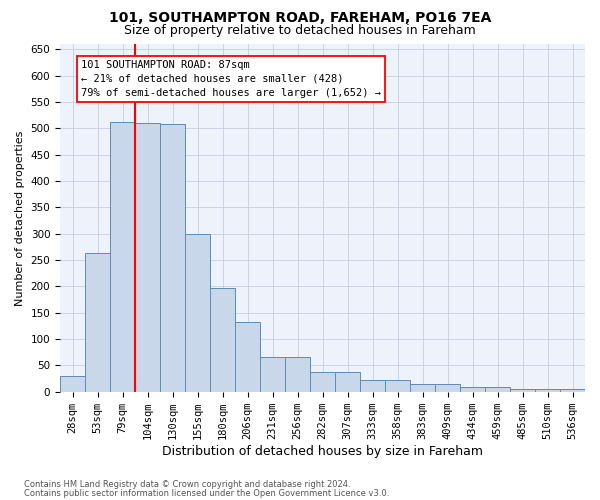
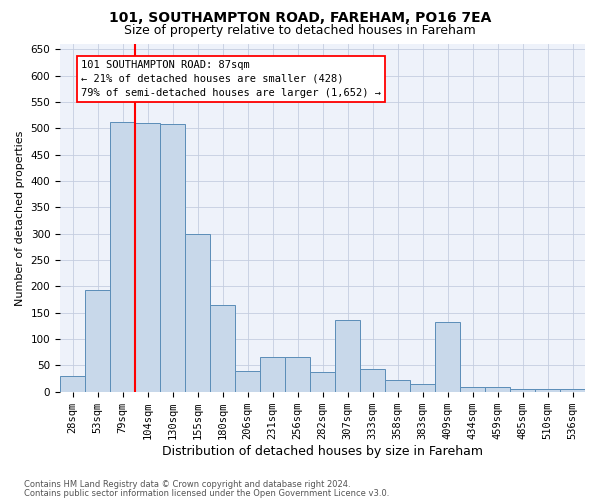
53sqm: 263 -> 194
180sqm: 197 -> 164
206sqm: 133 -> 40
307sqm: 37 -> 136
333sqm: 22 -> 44
409sqm: 15 -> 132
